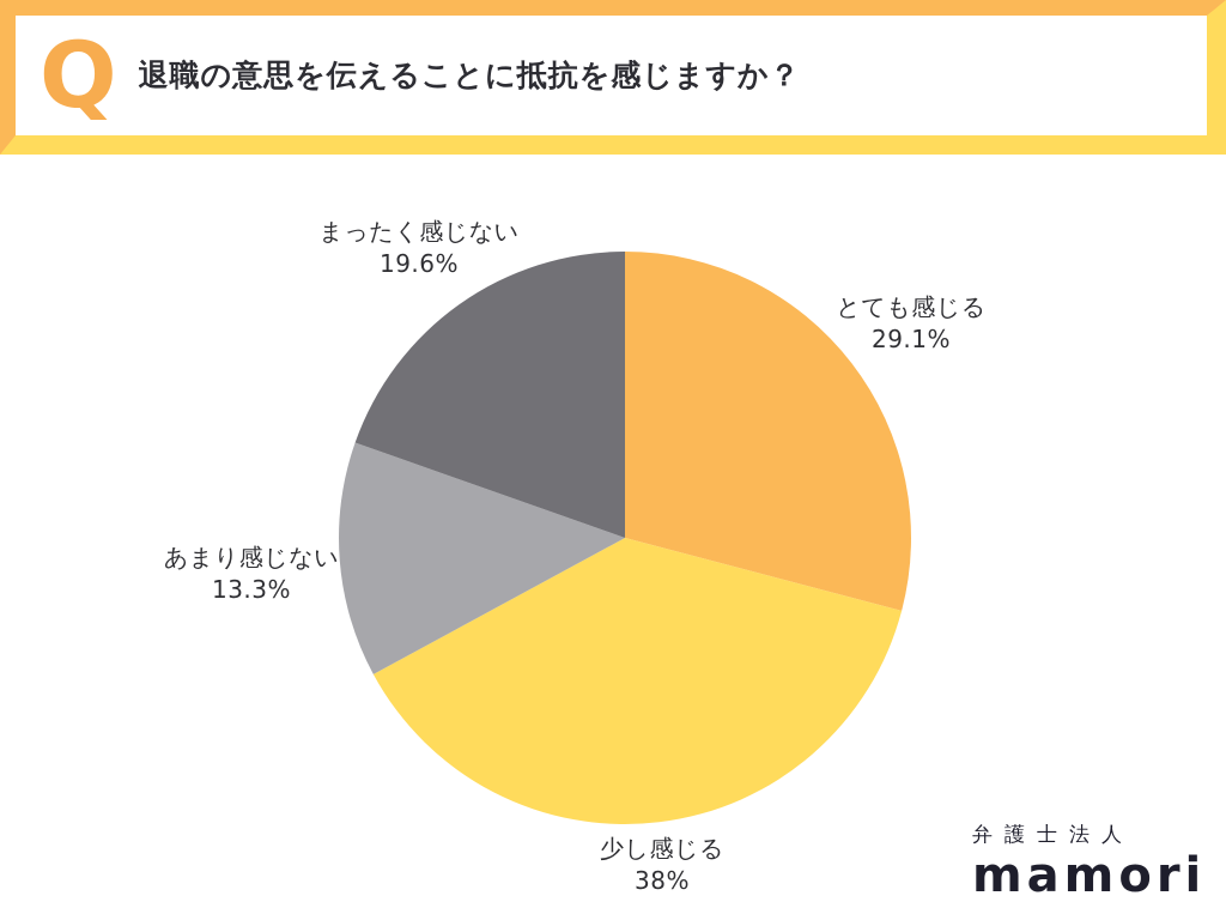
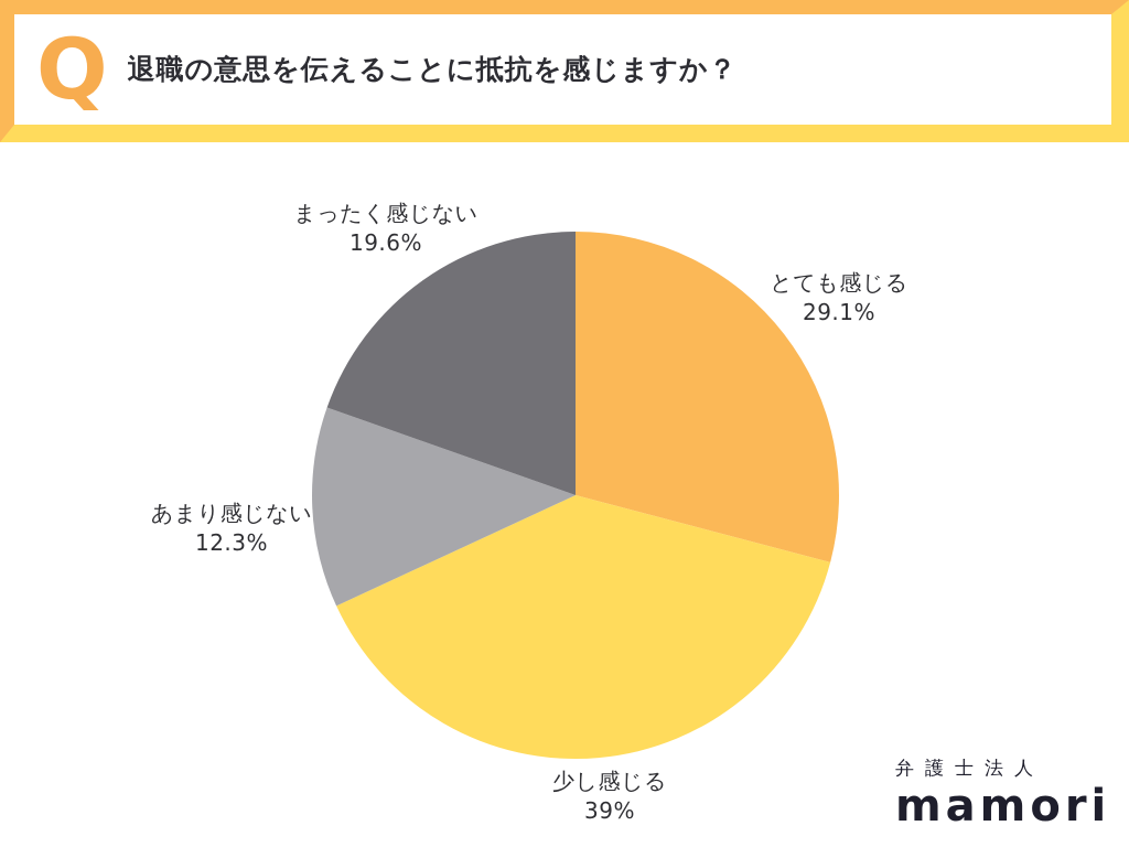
少し感じる: 38% -> 39%
あまり感じない: 13.3% -> 12.3%
